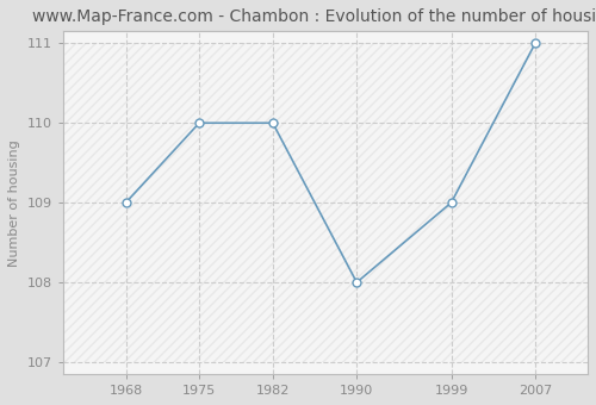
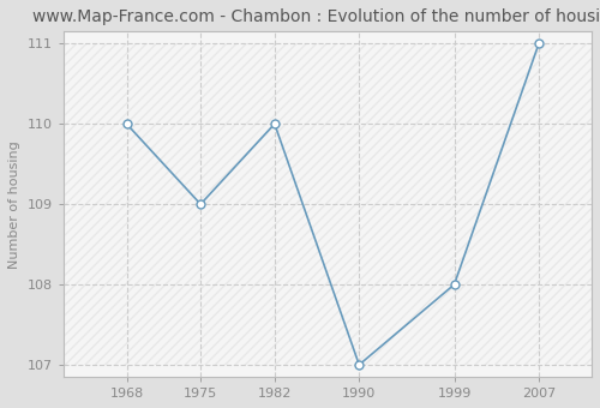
1968: 109 -> 110
1975: 110 -> 109
1990: 108 -> 107
1999: 109 -> 108
